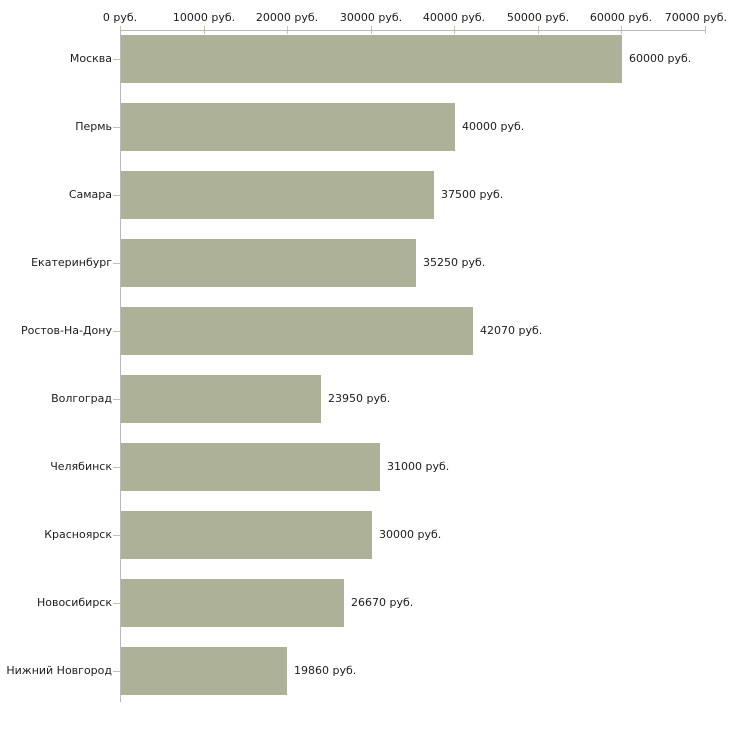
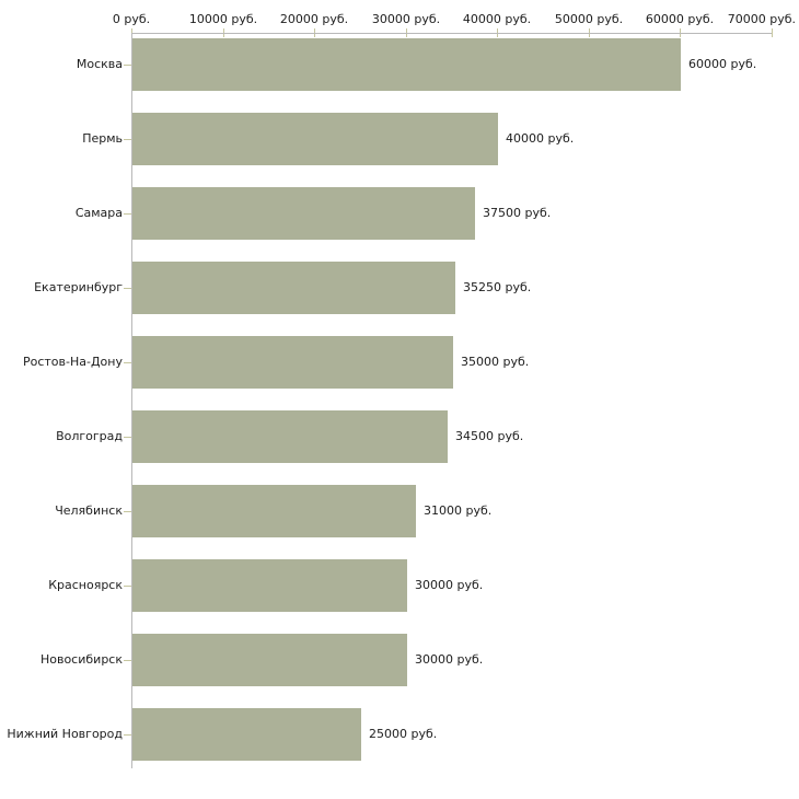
Ростов-На-Дону: 42070 -> 35000
Волгоград: 23950 -> 34500
Новосибирск: 26670 -> 30000
Нижний Новгород: 19860 -> 25000
